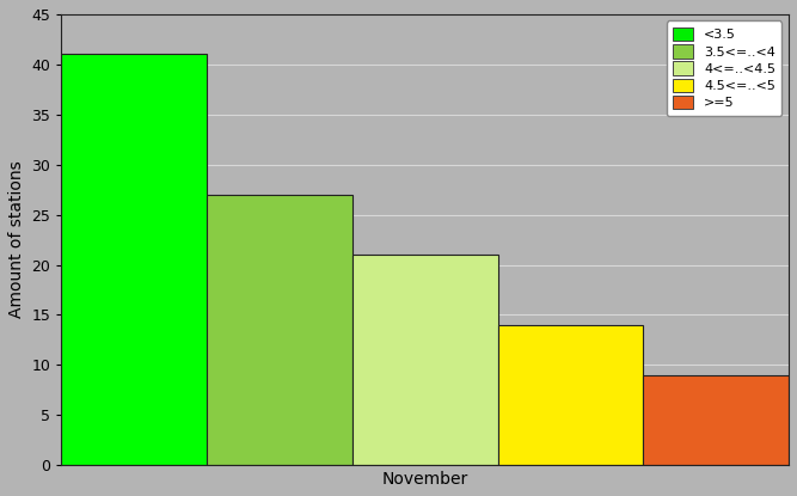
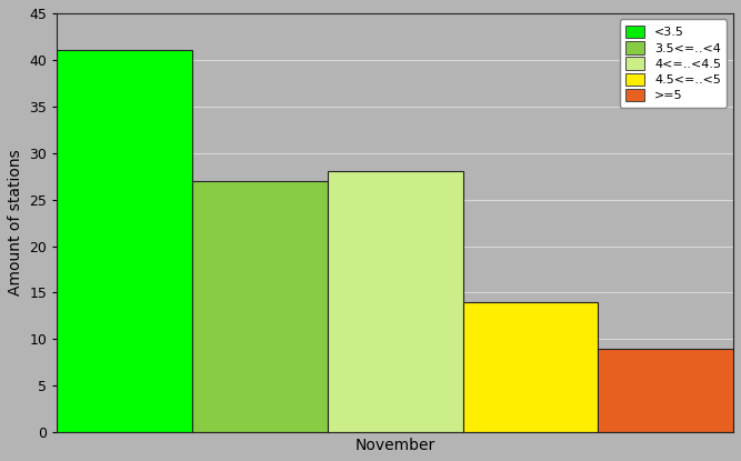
November: 21 -> 28
